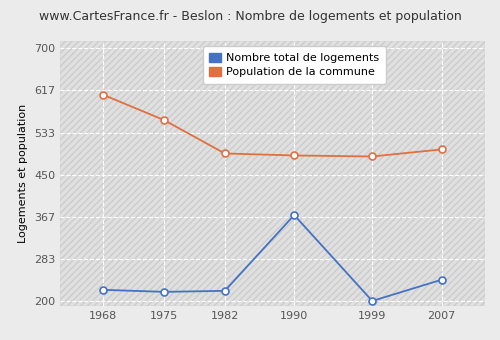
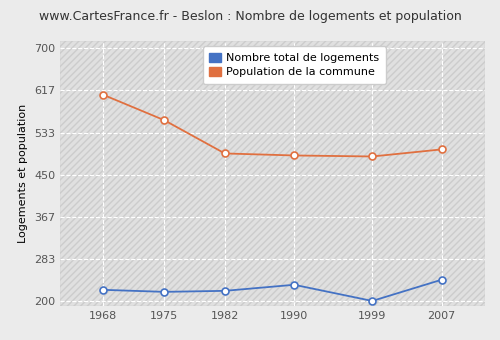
Nombre total de logements/1990: 370 -> 232
